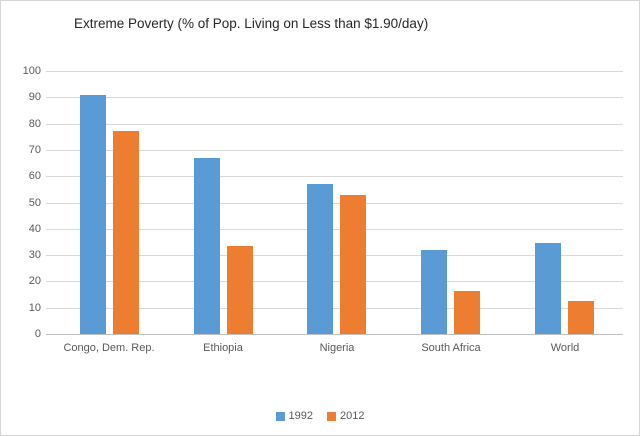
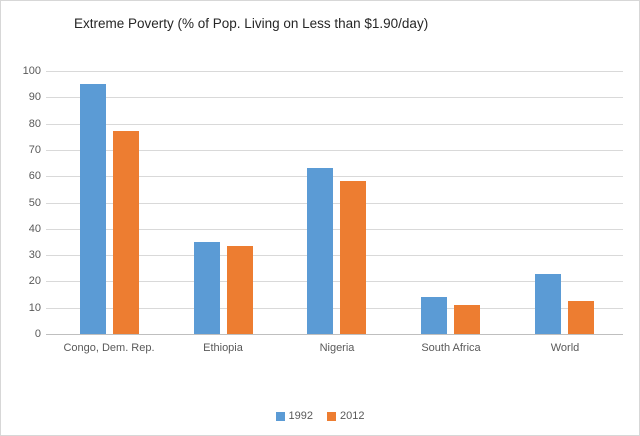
1992/Congo, Dem. Rep.: 91 -> 95
1992/Ethiopia: 67 -> 35
1992/Nigeria: 57 -> 63
2012/Nigeria: 53 -> 58
1992/South Africa: 32 -> 14
2012/South Africa: 16 -> 11
1992/World: 34 -> 23
